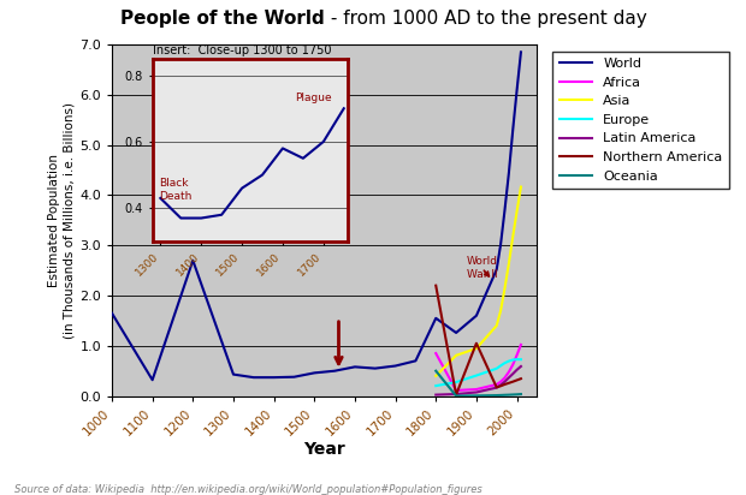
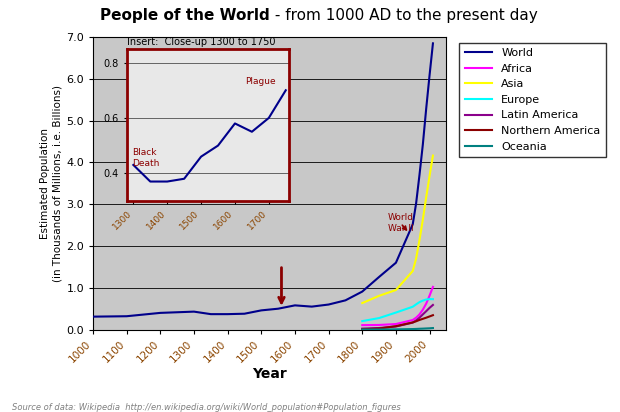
World/1000: 1.65 -> 0.31
World/1200: 2.70 -> 0.40
World/1800: 1.55 -> 0.91
Africa/1800: 0.85 -> 0.11
Asia/1800: 0.40 -> 0.64
Northern America/1800: 2.20 -> 0.01
Oceania/1800: 0.50 -> 0.00
Northern America/1900: 1.05 -> 0.08
